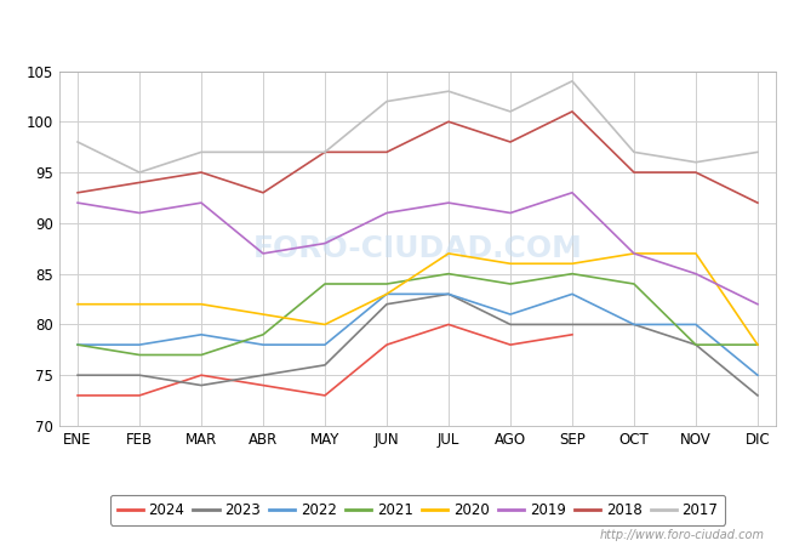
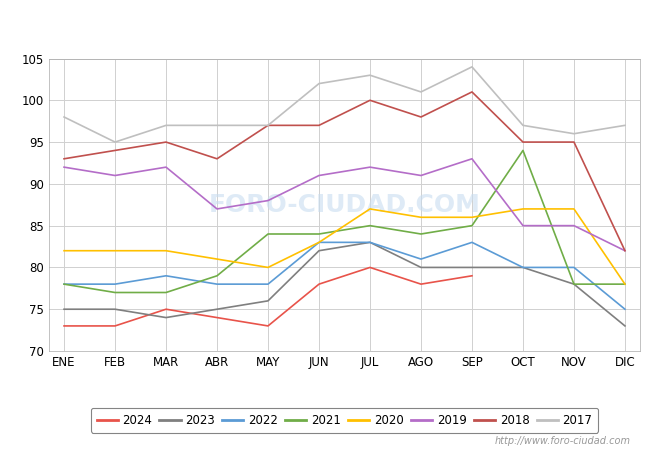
2021/OCT: 84 -> 94
2019/OCT: 87 -> 85
2018/DIC: 92 -> 82
